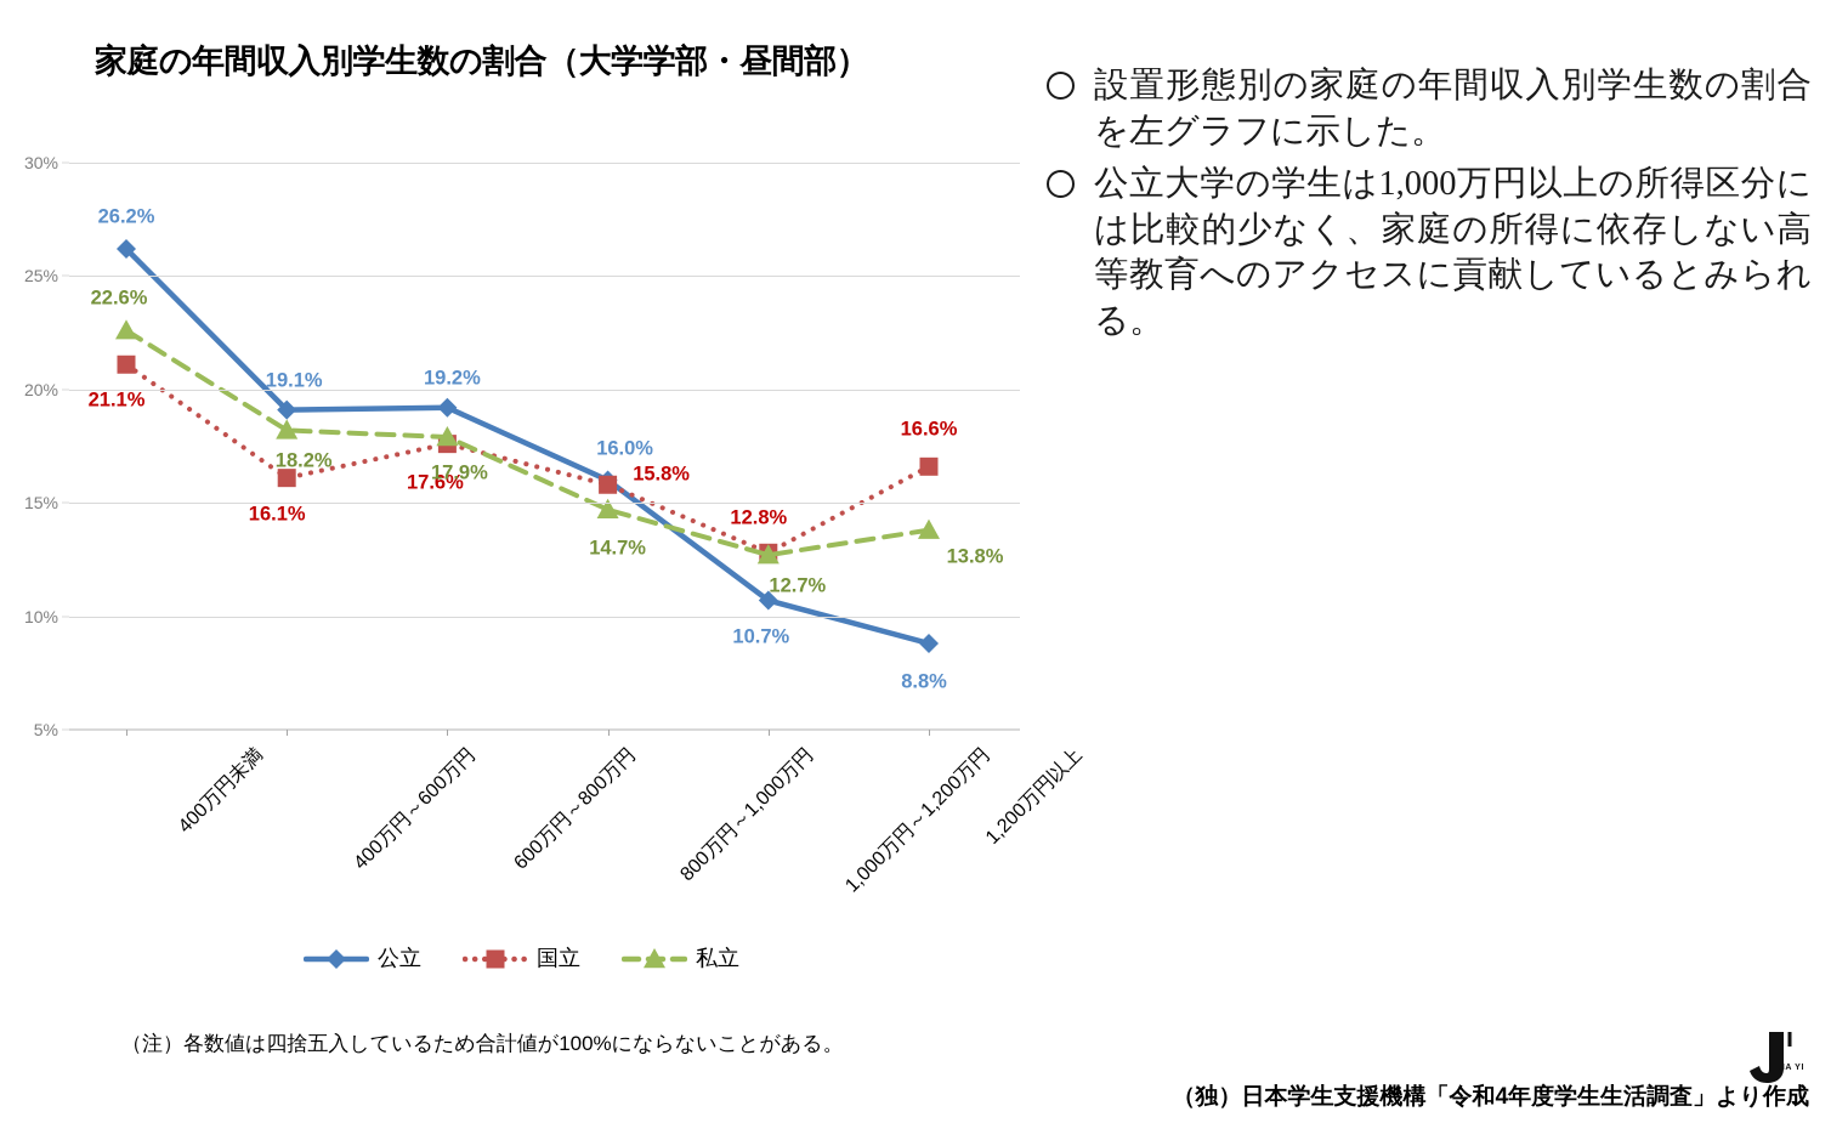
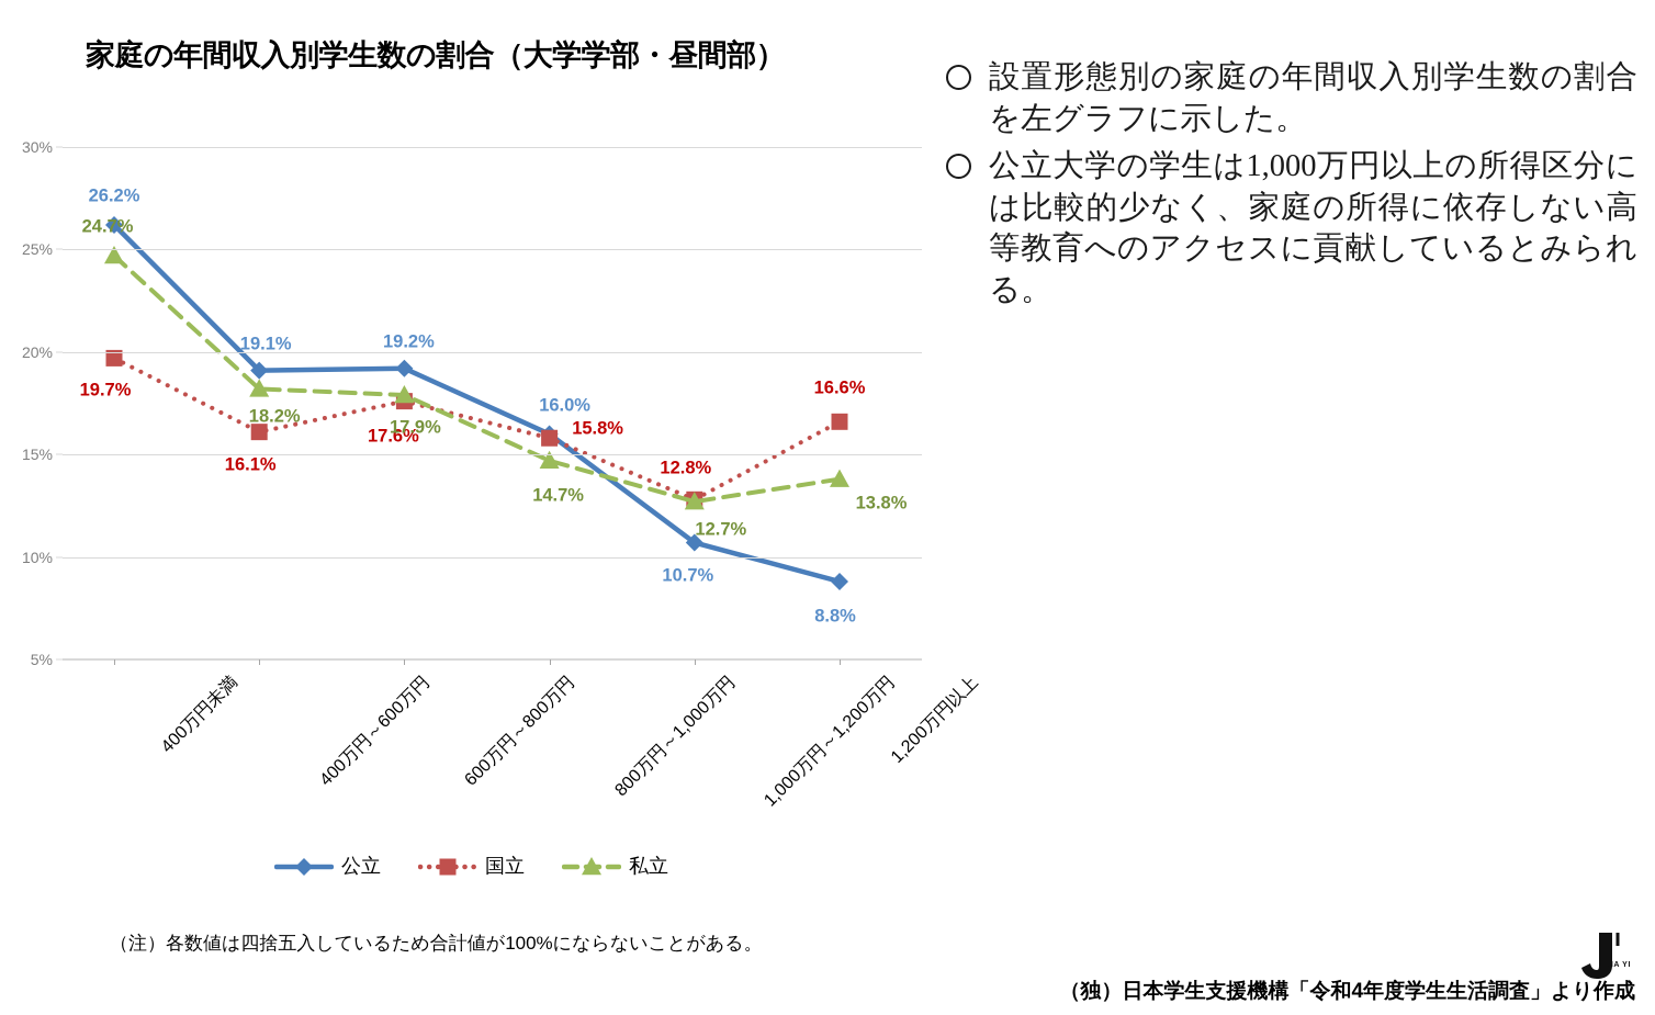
国立/400万円未満: 21.1% -> 19.7%
私立/400万円未満: 22.6% -> 24.7%
